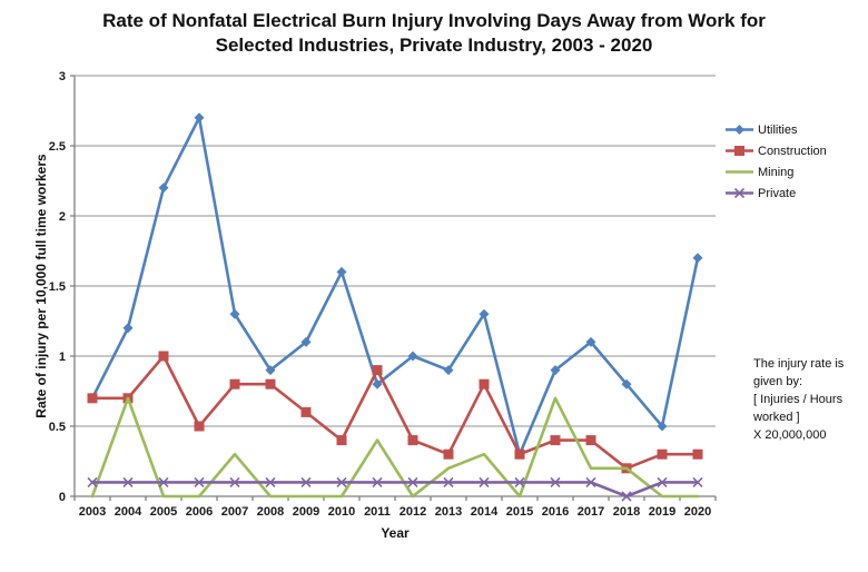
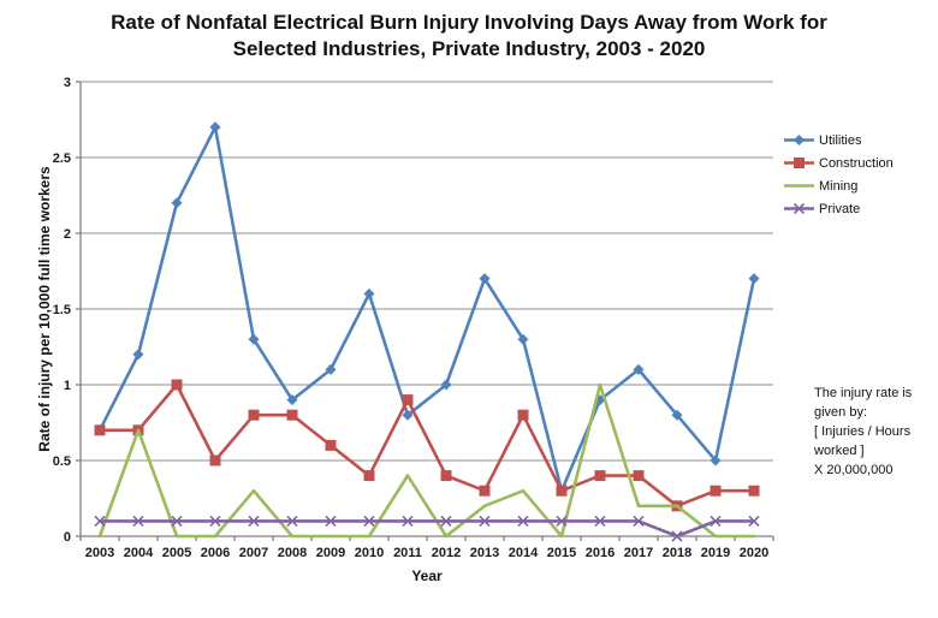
Utilities/2013: 0.9 -> 1.7
Mining/2016: 0.7 -> 1.0
